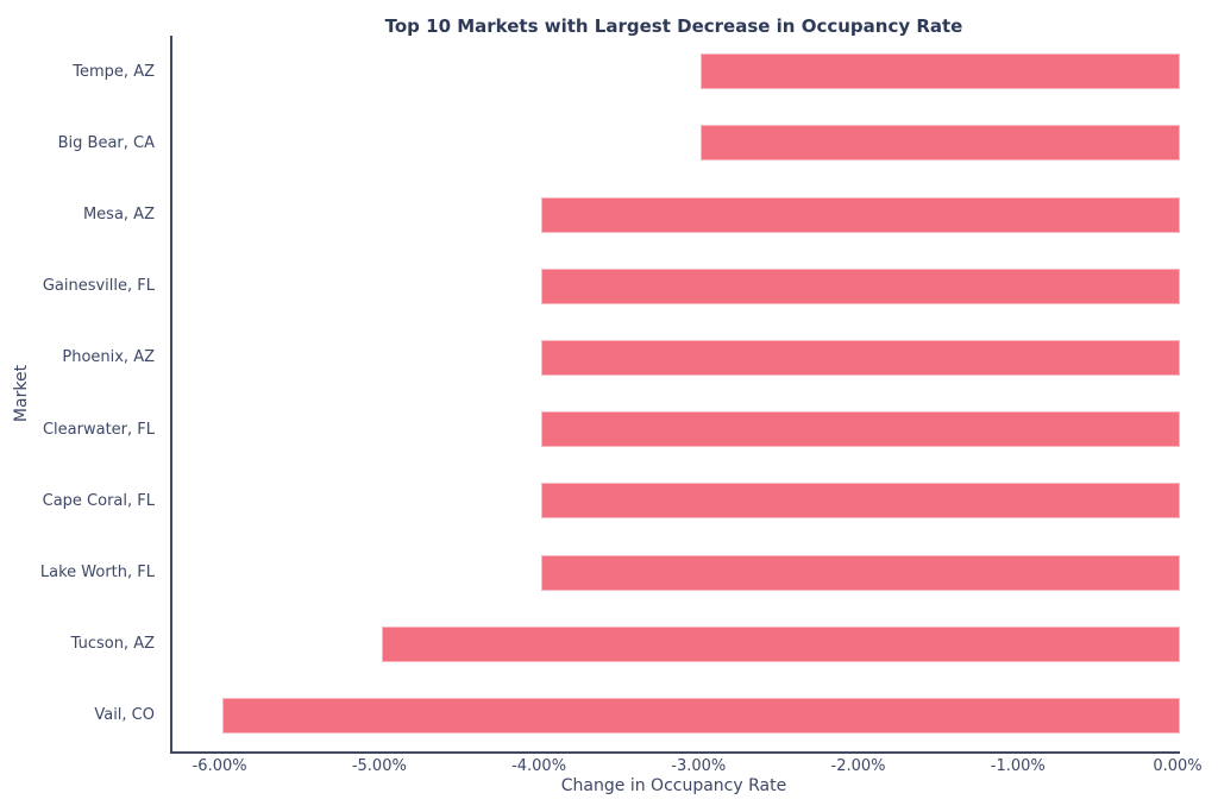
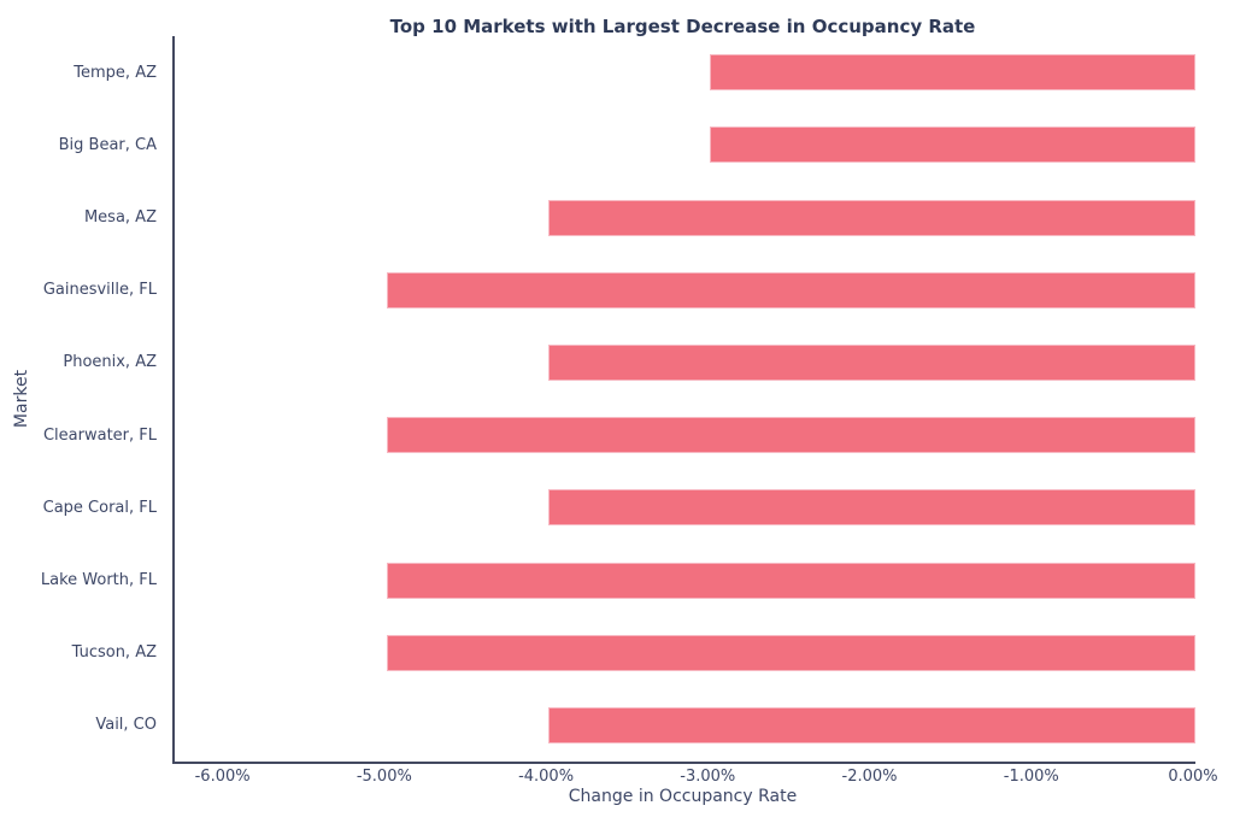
Gainesville, FL: -4% -> -5%
Clearwater, FL: -4% -> -5%
Lake Worth, FL: -4% -> -5%
Vail, CO: -6% -> -4%
